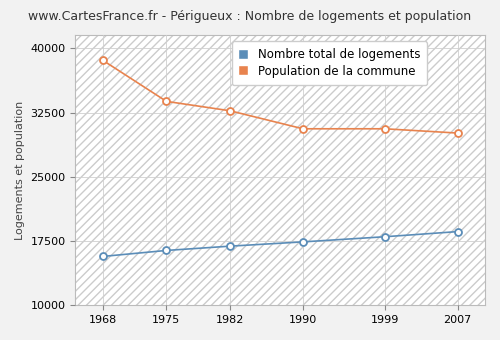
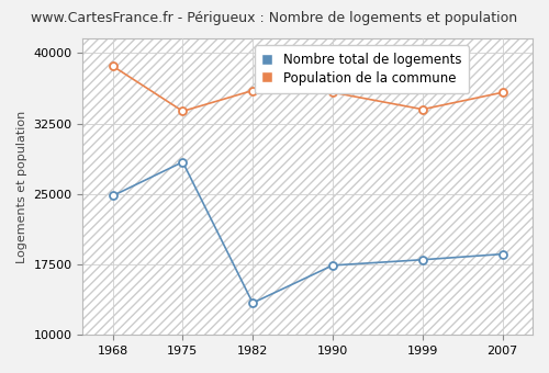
Nombre total de logements/1968: 15700 -> 24800
Nombre total de logements/1975: 16400 -> 28400
Nombre total de logements/1982: 16900 -> 13400
Population de la commune/1982: 32700 -> 36000
Population de la commune/1990: 30600 -> 35800
Population de la commune/1999: 30600 -> 34000
Population de la commune/2007: 30100 -> 35800
